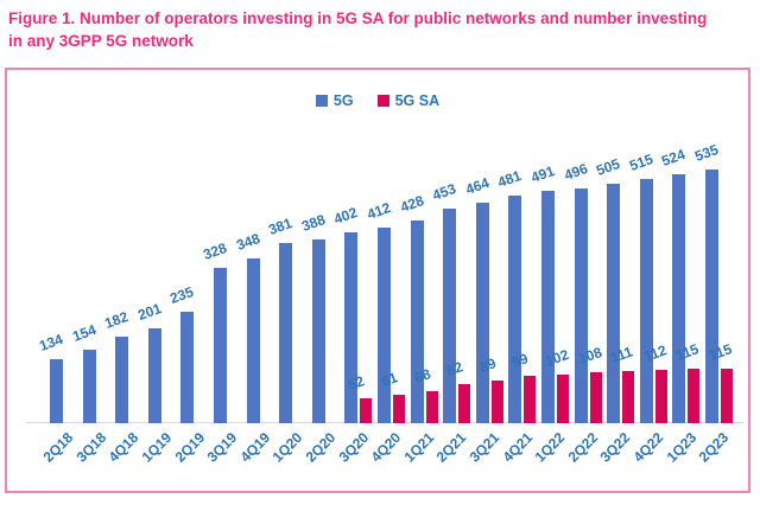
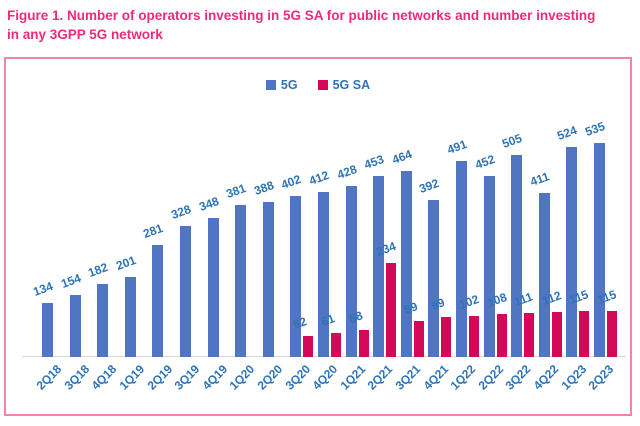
5G/2Q19: 235 -> 281
5G SA/2Q21: 82 -> 234
5G/4Q21: 481 -> 392
5G/2Q22: 496 -> 452
5G/4Q22: 515 -> 411
